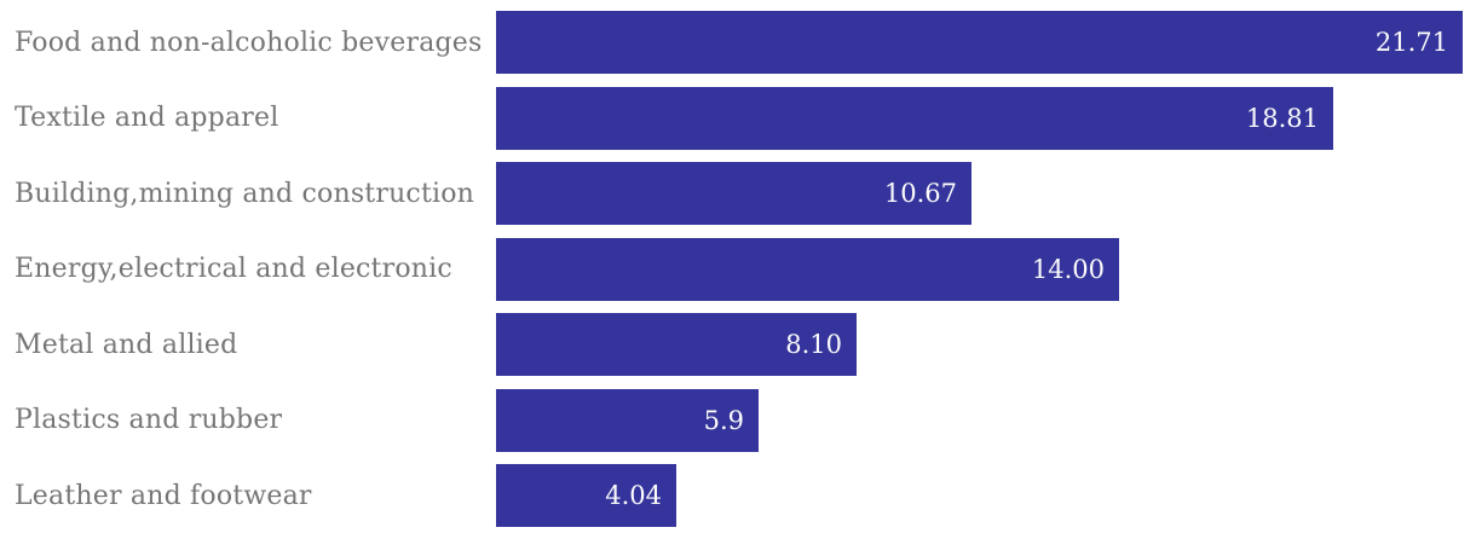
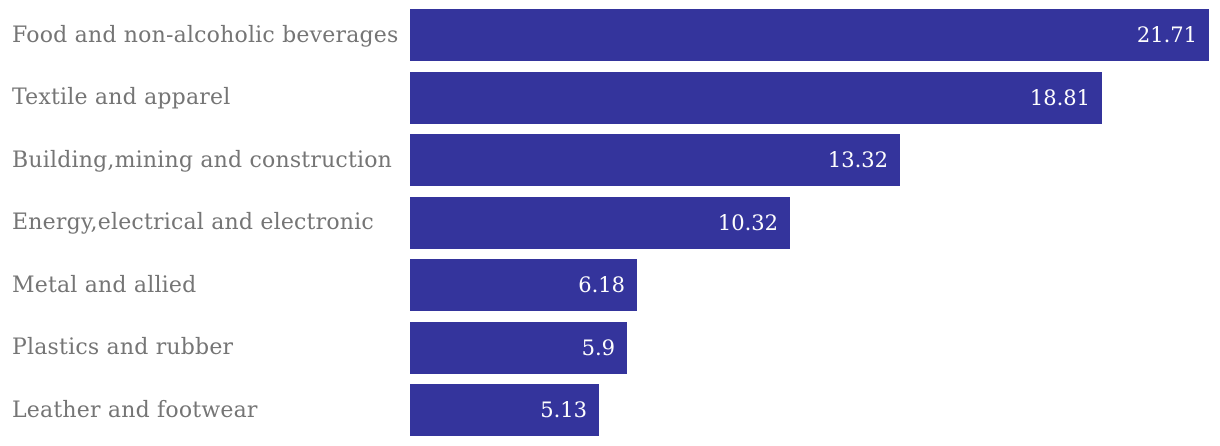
Building,mining and construction: 10.67 -> 13.32
Energy,electrical and electronic: 14.00 -> 10.32
Metal and allied: 8.10 -> 6.18
Leather and footwear: 4.04 -> 5.13
